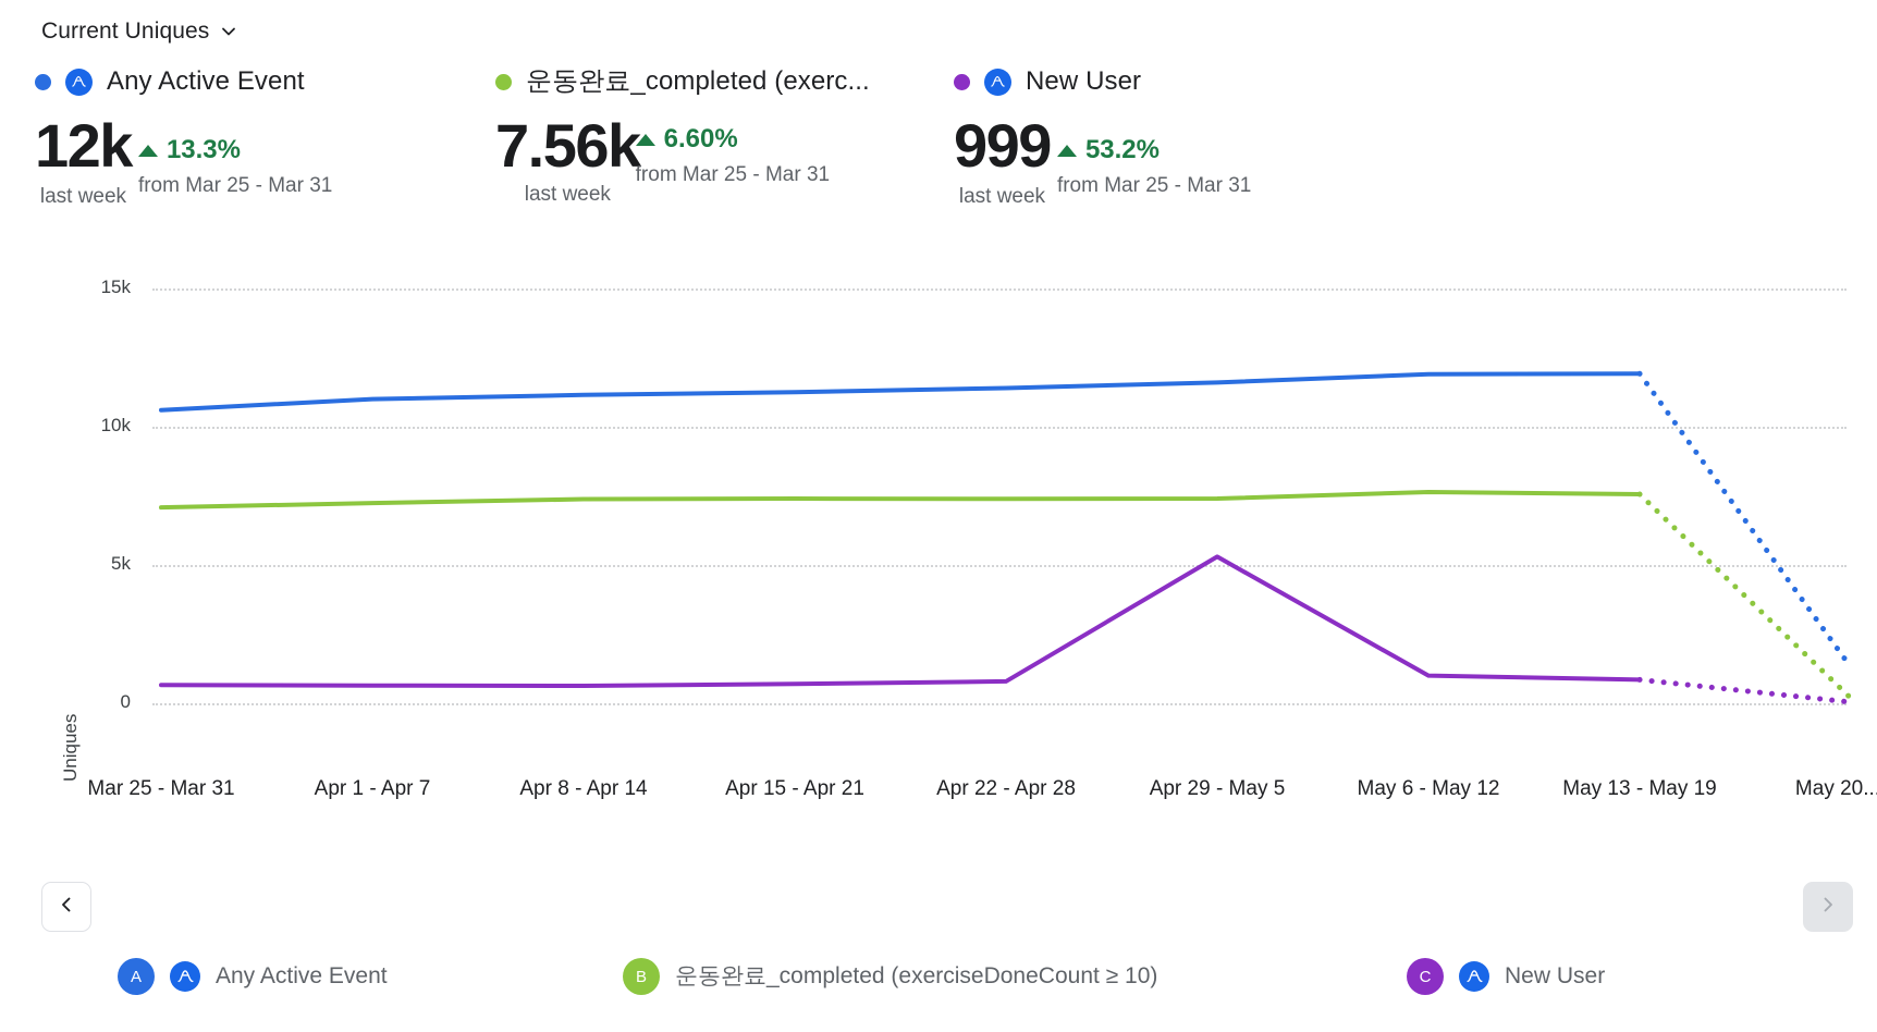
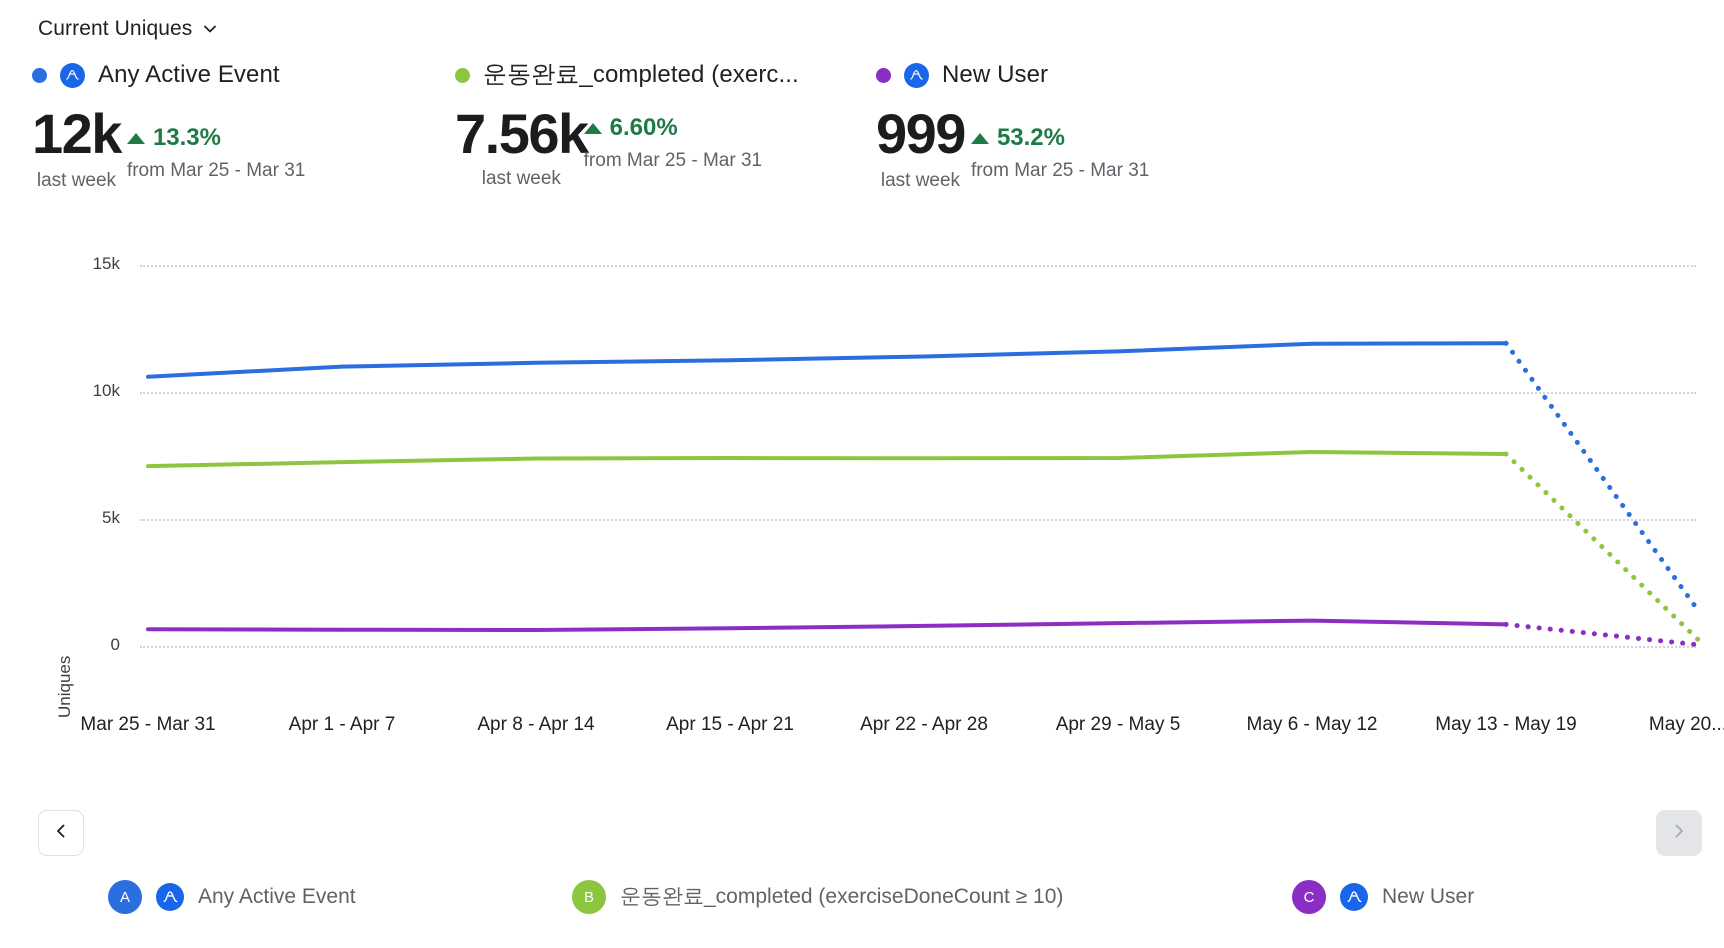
New User/Apr 29 - May 5: 5.3k -> 0.9k
